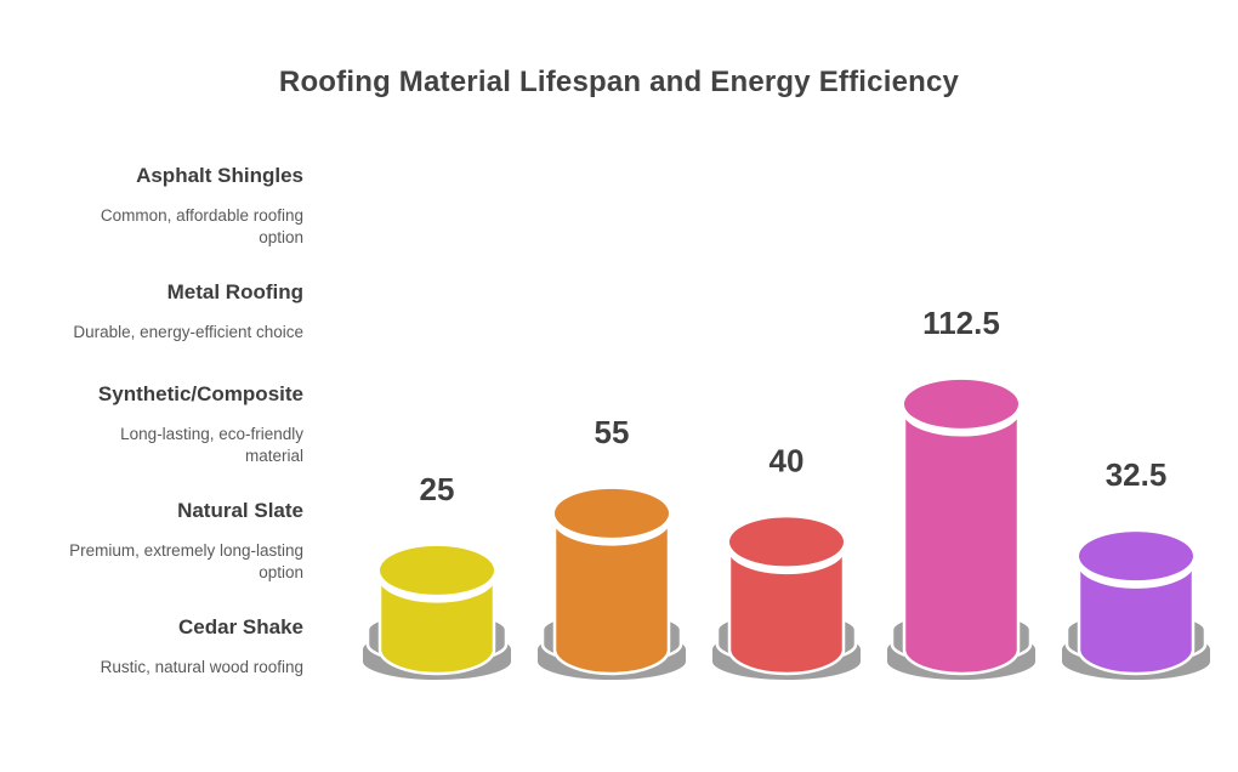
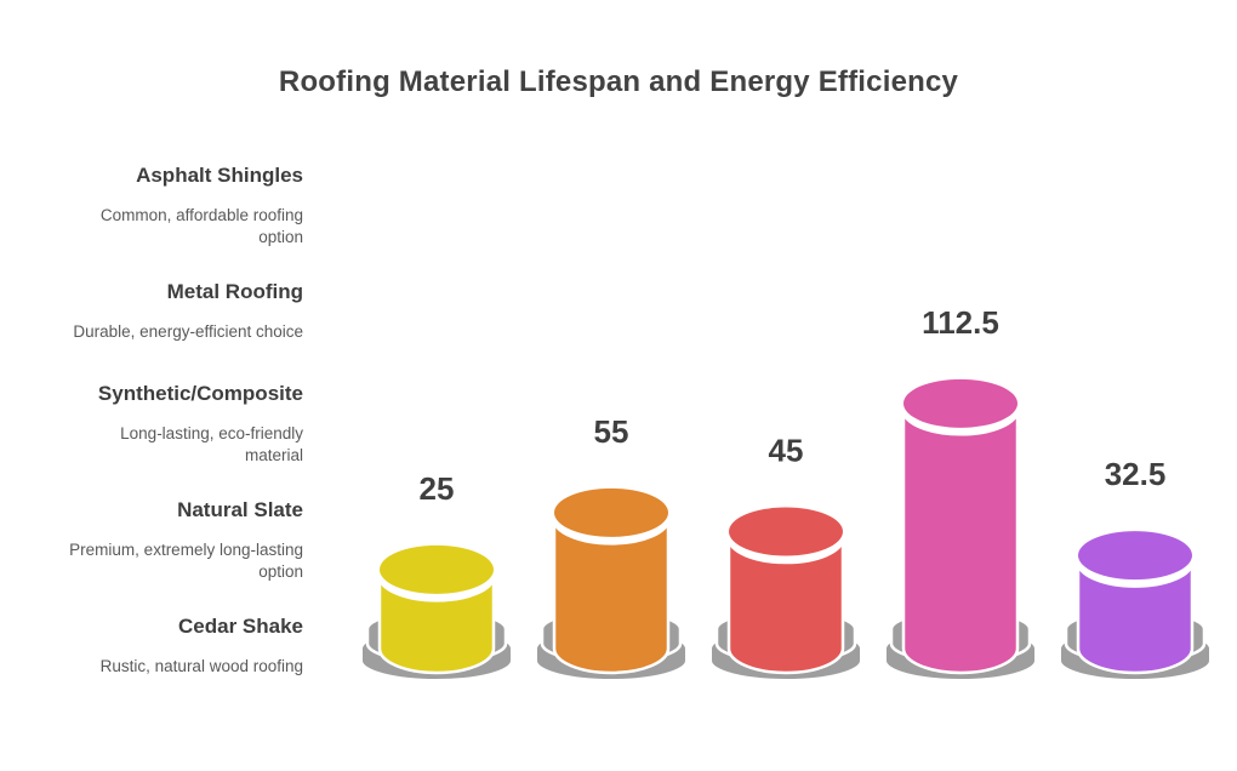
Synthetic/Composite: 40 -> 45
